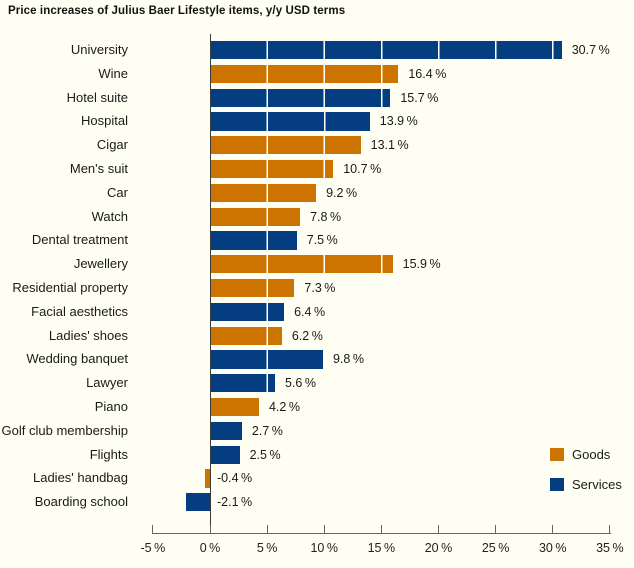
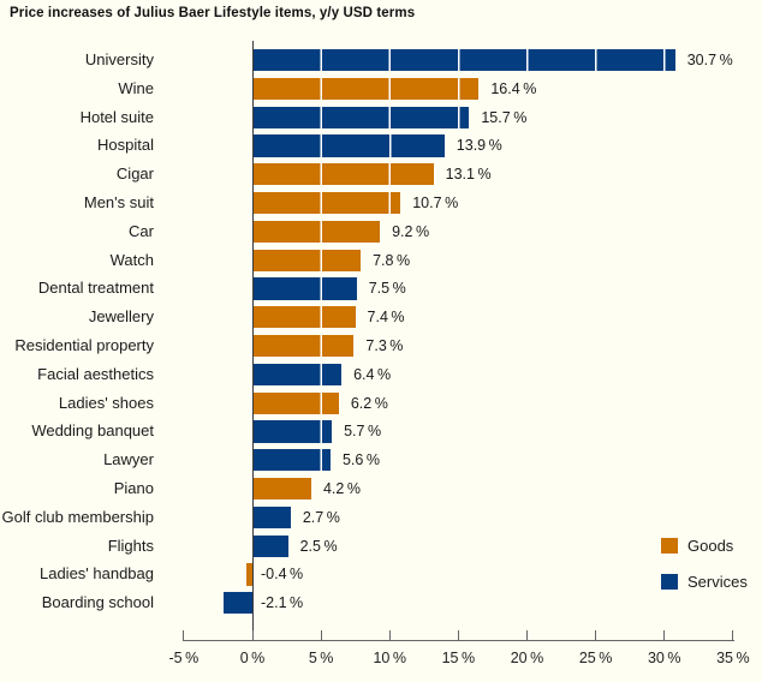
Jewellery: 15.9 -> 7.4
Wedding banquet: 9.8 -> 5.7
